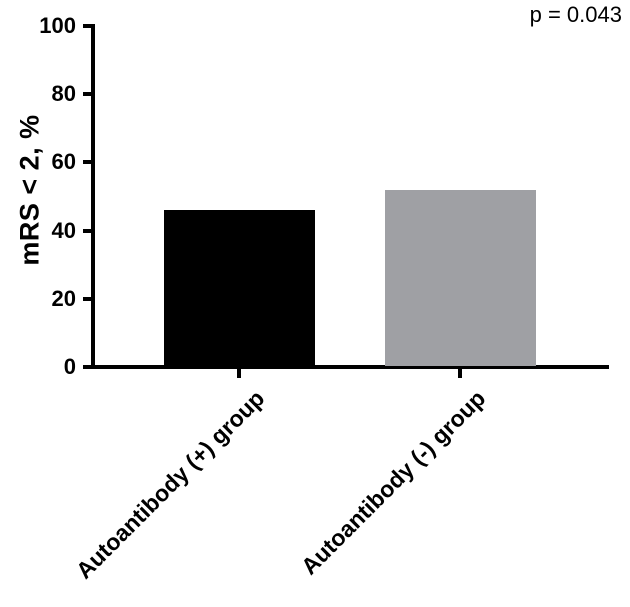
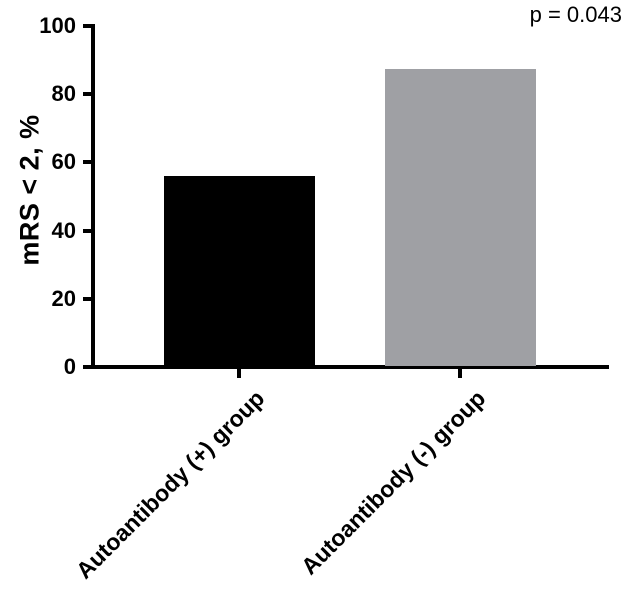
Autoantibody (+) group: 46 -> 56
Autoantibody (-) group: 52 -> 88
